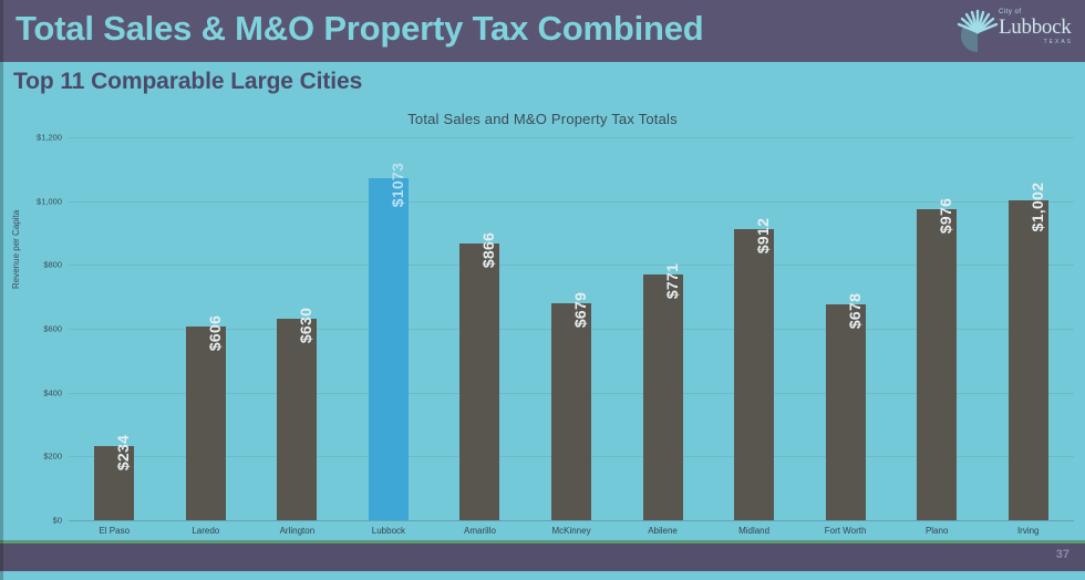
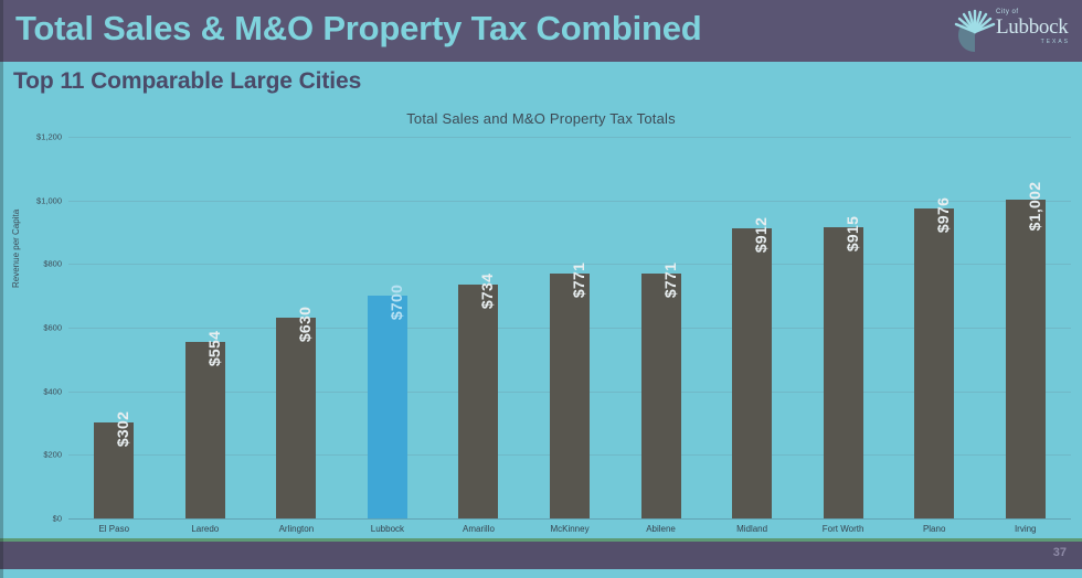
El Paso: $234 -> $302
Laredo: $606 -> $554
Lubbock: $1073 -> $700
Amarillo: $866 -> $734
McKinney: $679 -> $771
Fort Worth: $678 -> $915
